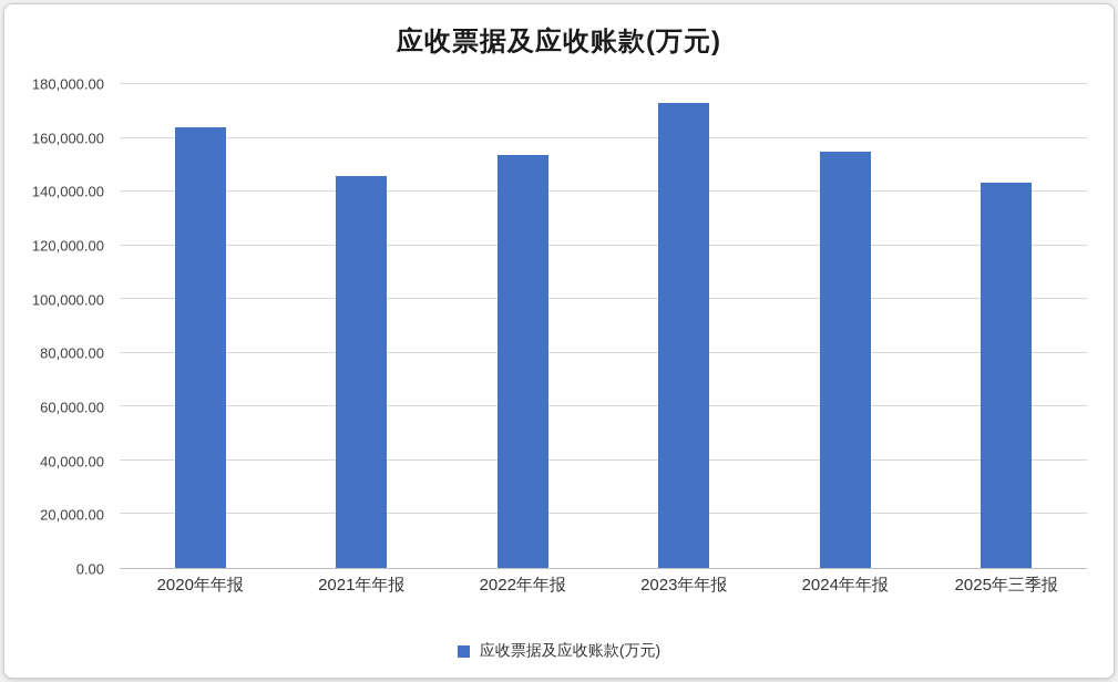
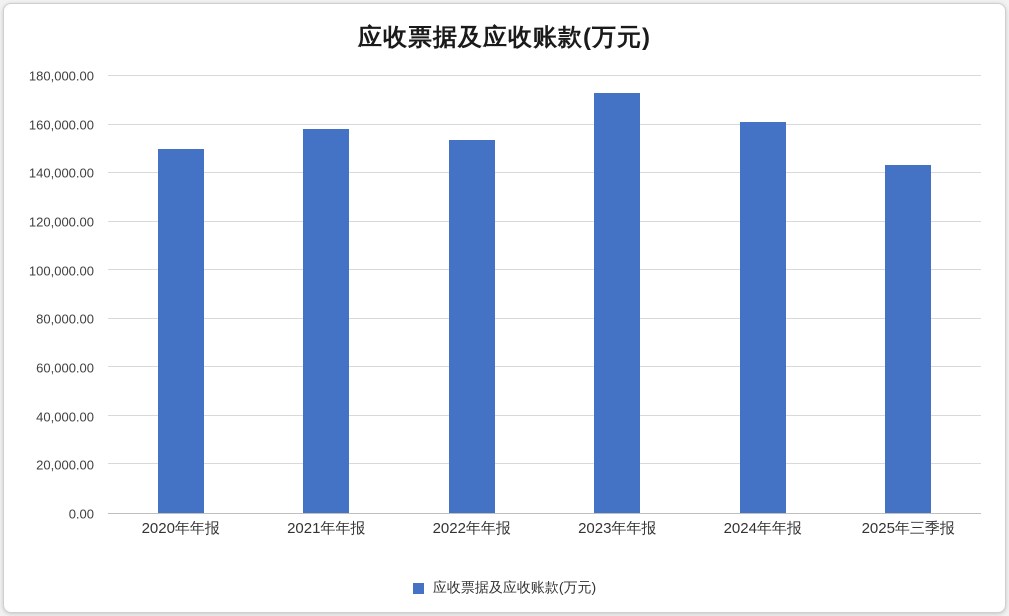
2020年年报: 164000 -> 150000
2021年年报: 146000 -> 158000
2024年年报: 155000 -> 161000
